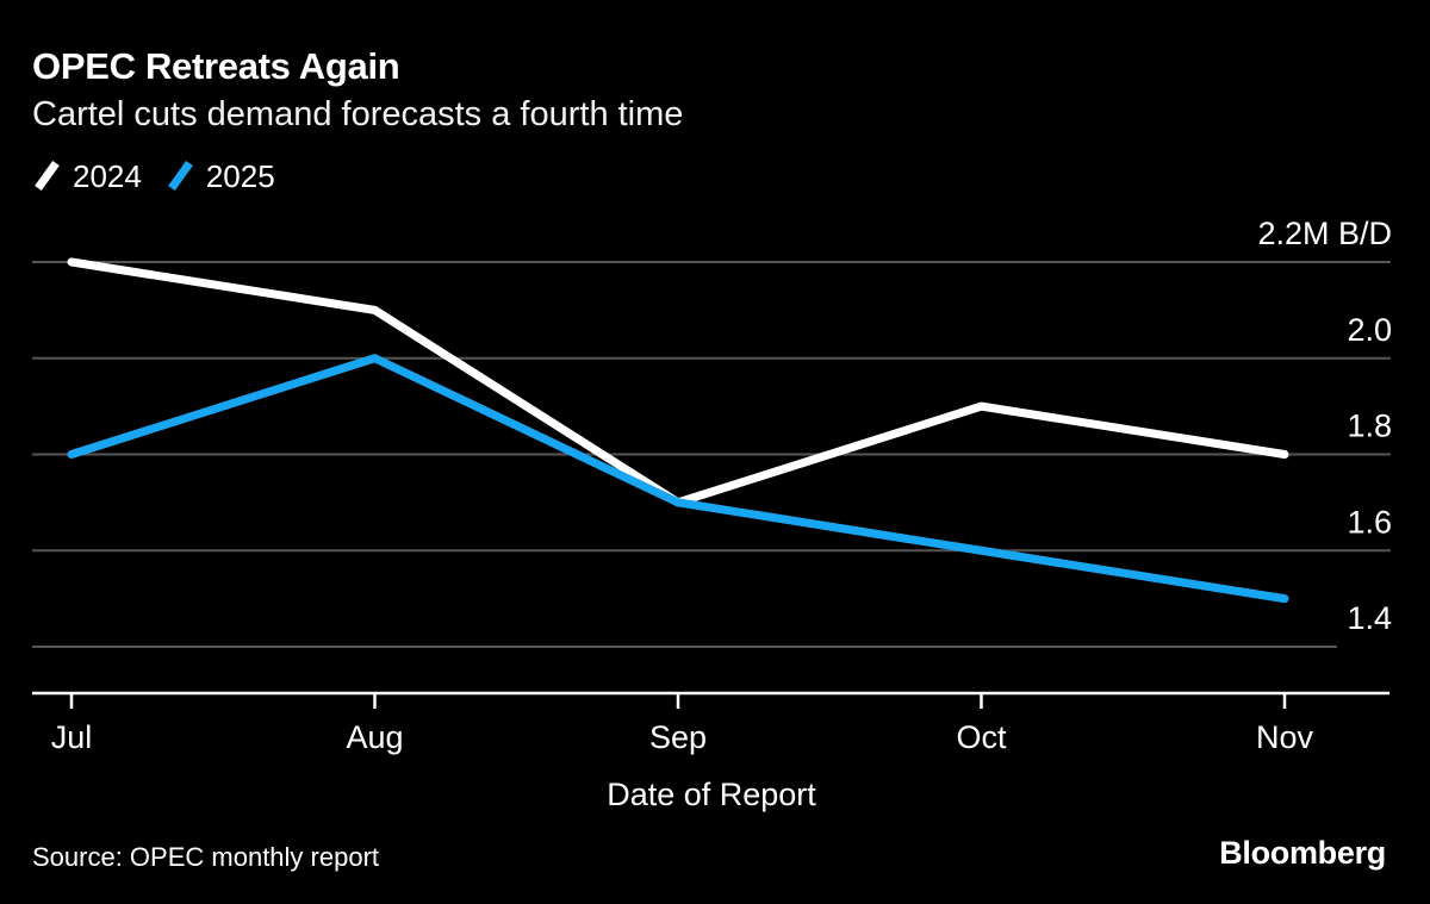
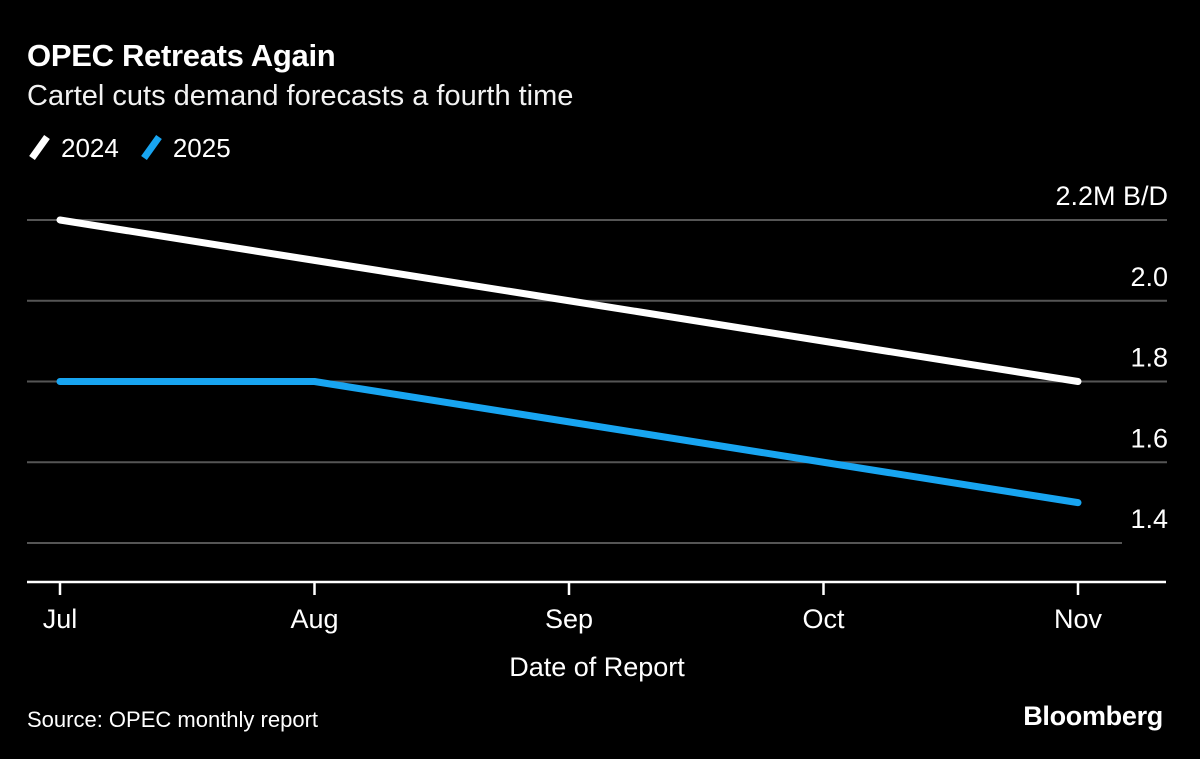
2025/Aug: 2.0 -> 1.8
2024/Sep: 1.7 -> 2.0
